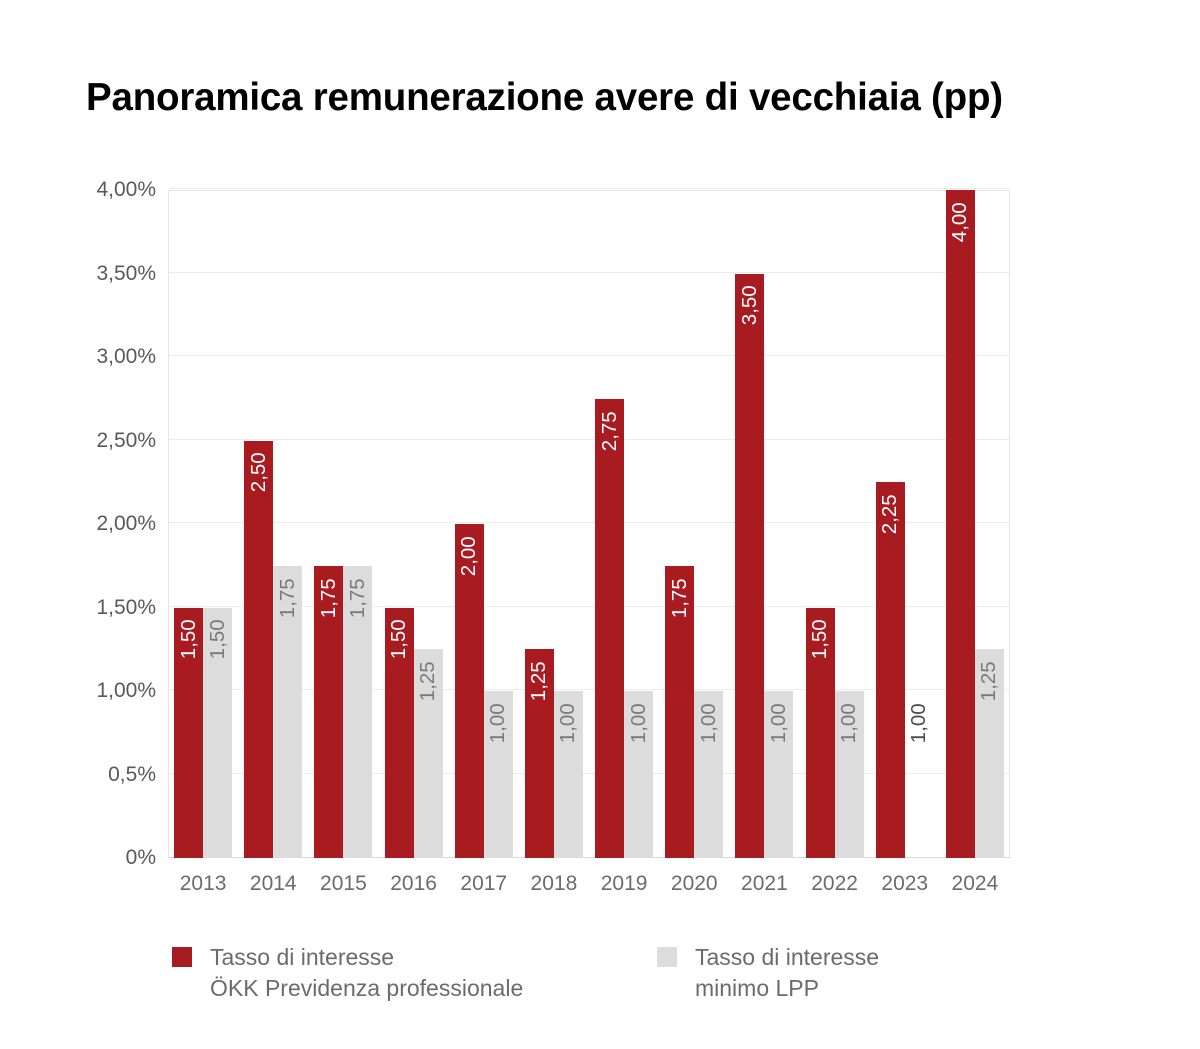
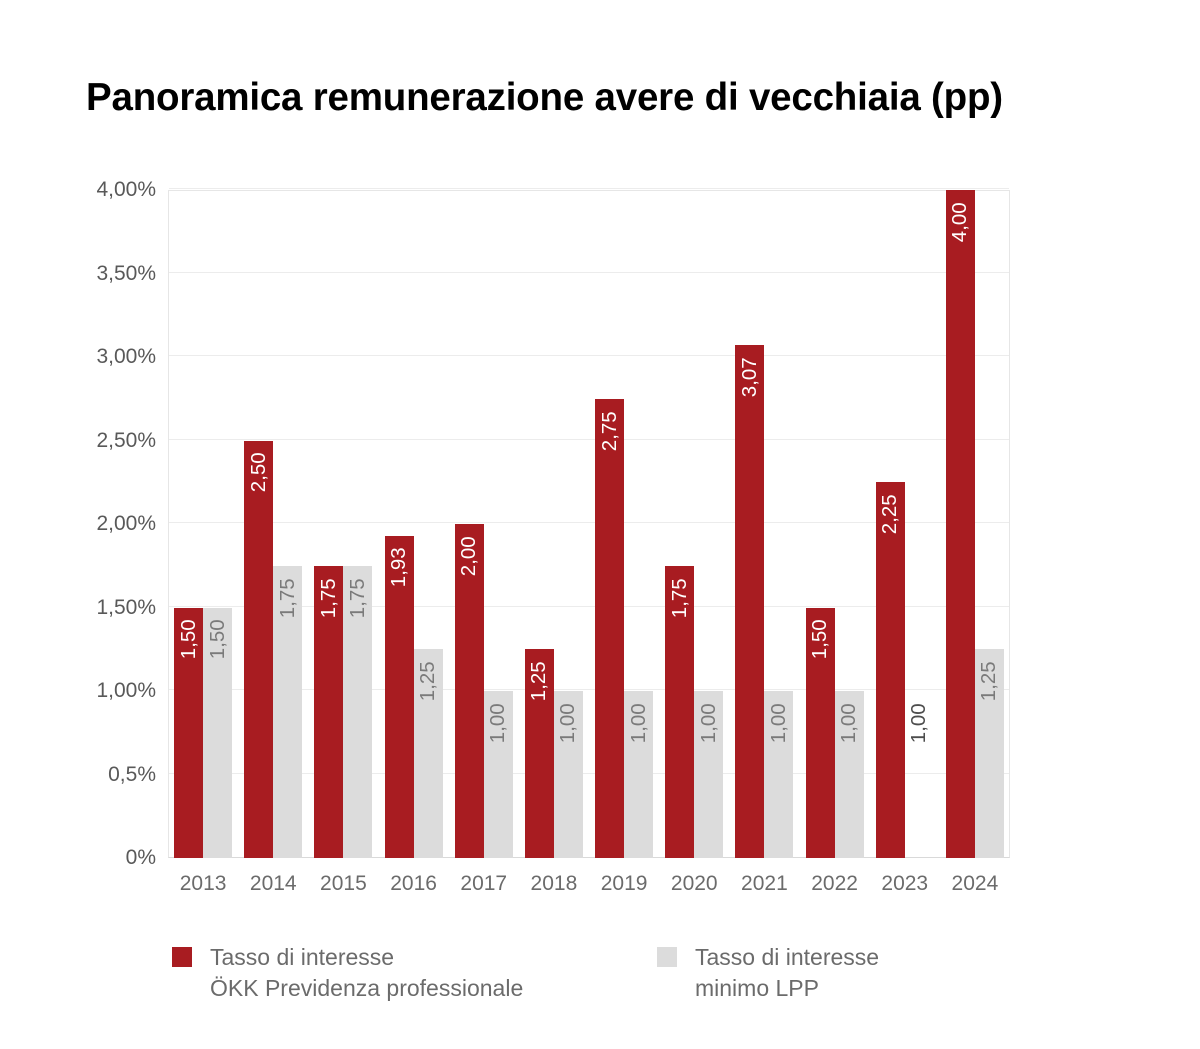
Tasso di interesse ÖKK Previdenza professionale/2016: 1,50 -> 1,93
Tasso di interesse ÖKK Previdenza professionale/2021: 3,50 -> 3,07
